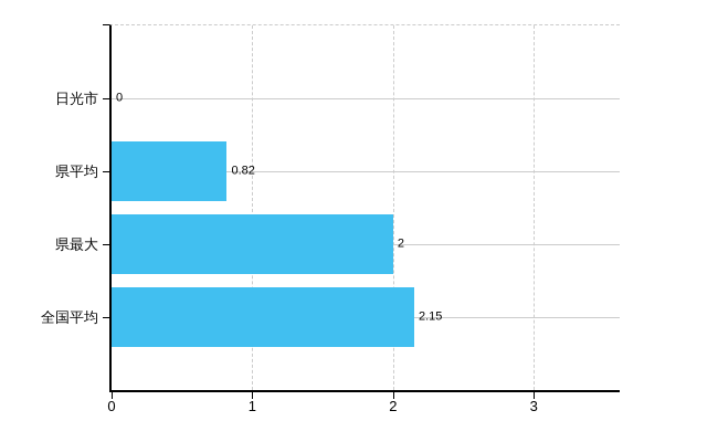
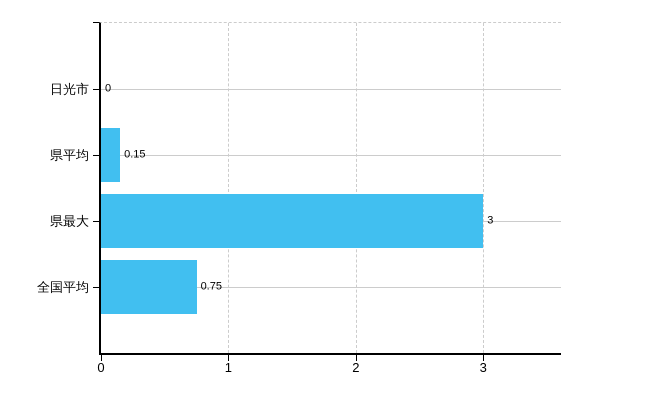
県平均: 0.82 -> 0.15
県最大: 2 -> 3
全国平均: 2.15 -> 0.75
